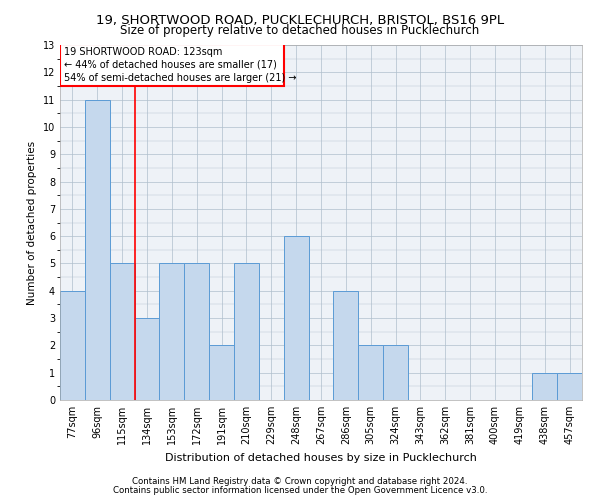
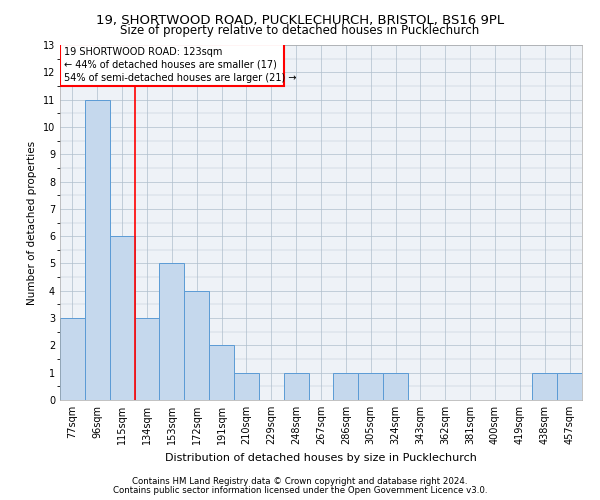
77sqm: 4 -> 3
115sqm: 5 -> 6
172sqm: 5 -> 4
210sqm: 5 -> 1
248sqm: 6 -> 1
286sqm: 4 -> 1
305sqm: 2 -> 1
324sqm: 2 -> 1
